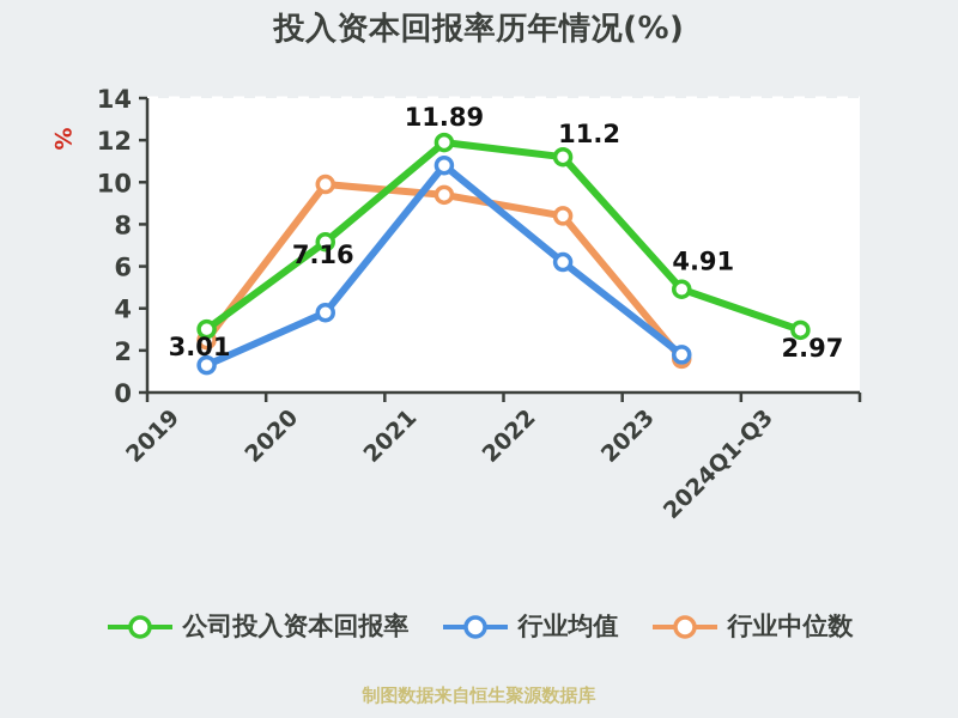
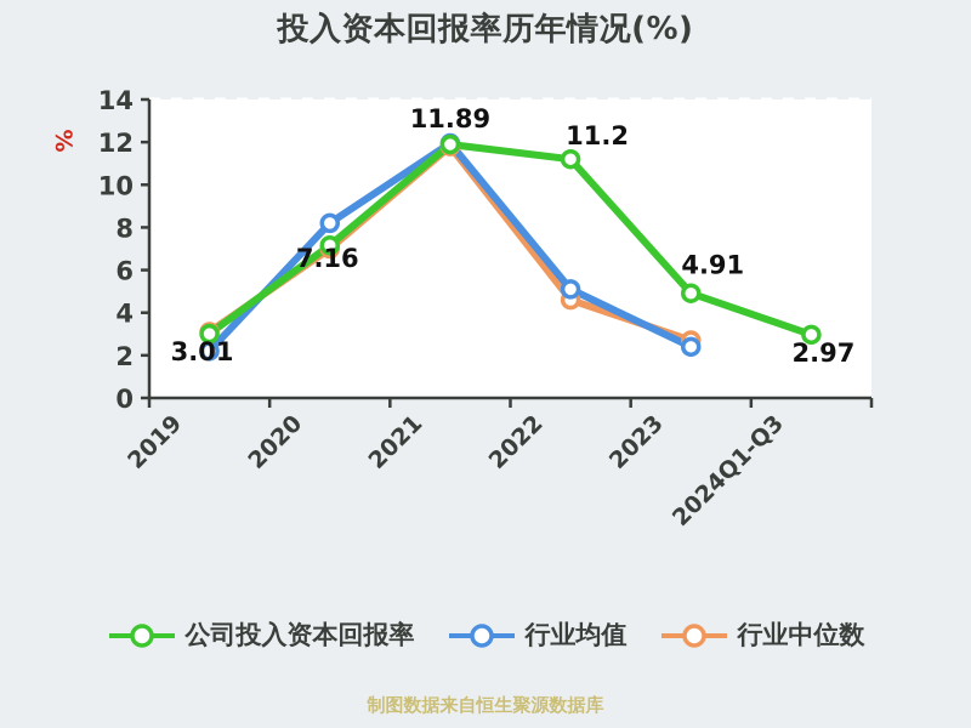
行业均值/2019: 1.3 -> 2.2
行业中位数/2019: 2.5 -> 3.1
行业均值/2020: 3.8 -> 8.2
行业中位数/2020: 9.9 -> 7.0
行业均值/2021: 10.8 -> 11.9
行业中位数/2021: 9.4 -> 11.8
行业均值/2022: 6.2 -> 5.1
行业中位数/2022: 8.4 -> 4.6
行业均值/2023: 1.8 -> 2.4
行业中位数/2023: 1.6 -> 2.7
